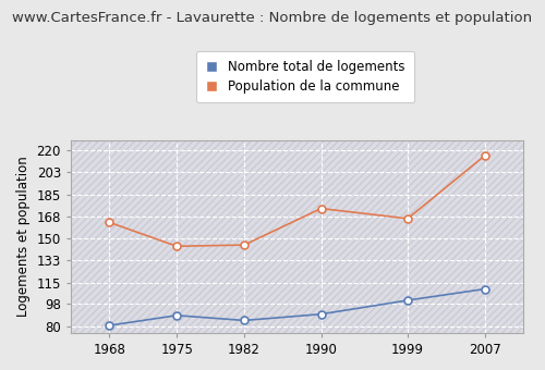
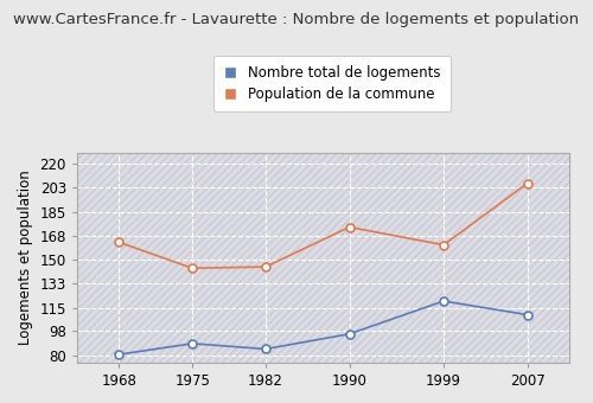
Nombre total de logements/1990: 90 -> 96
Nombre total de logements/1999: 101 -> 120
Population de la commune/1999: 166 -> 161
Population de la commune/2007: 216 -> 206
